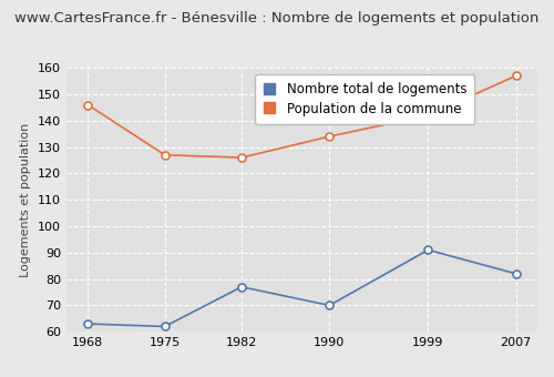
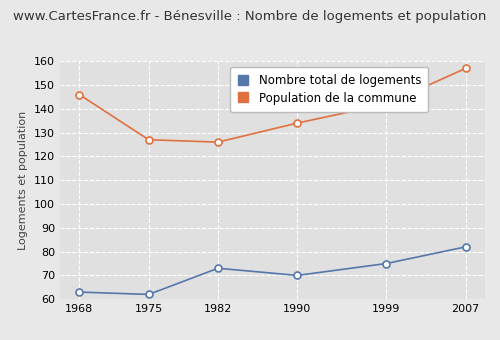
Nombre total de logements/1982: 77 -> 73
Nombre total de logements/1999: 91 -> 75
